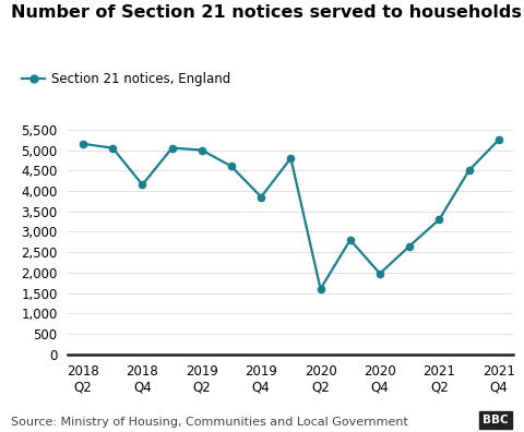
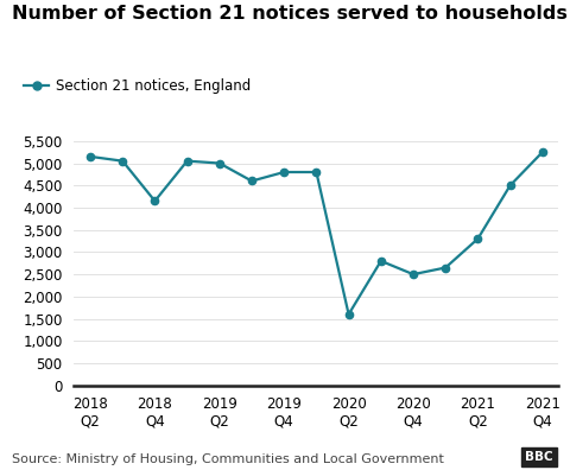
2019 Q4: 3,850 -> 4,800
2020 Q4: 1,980 -> 2,500
